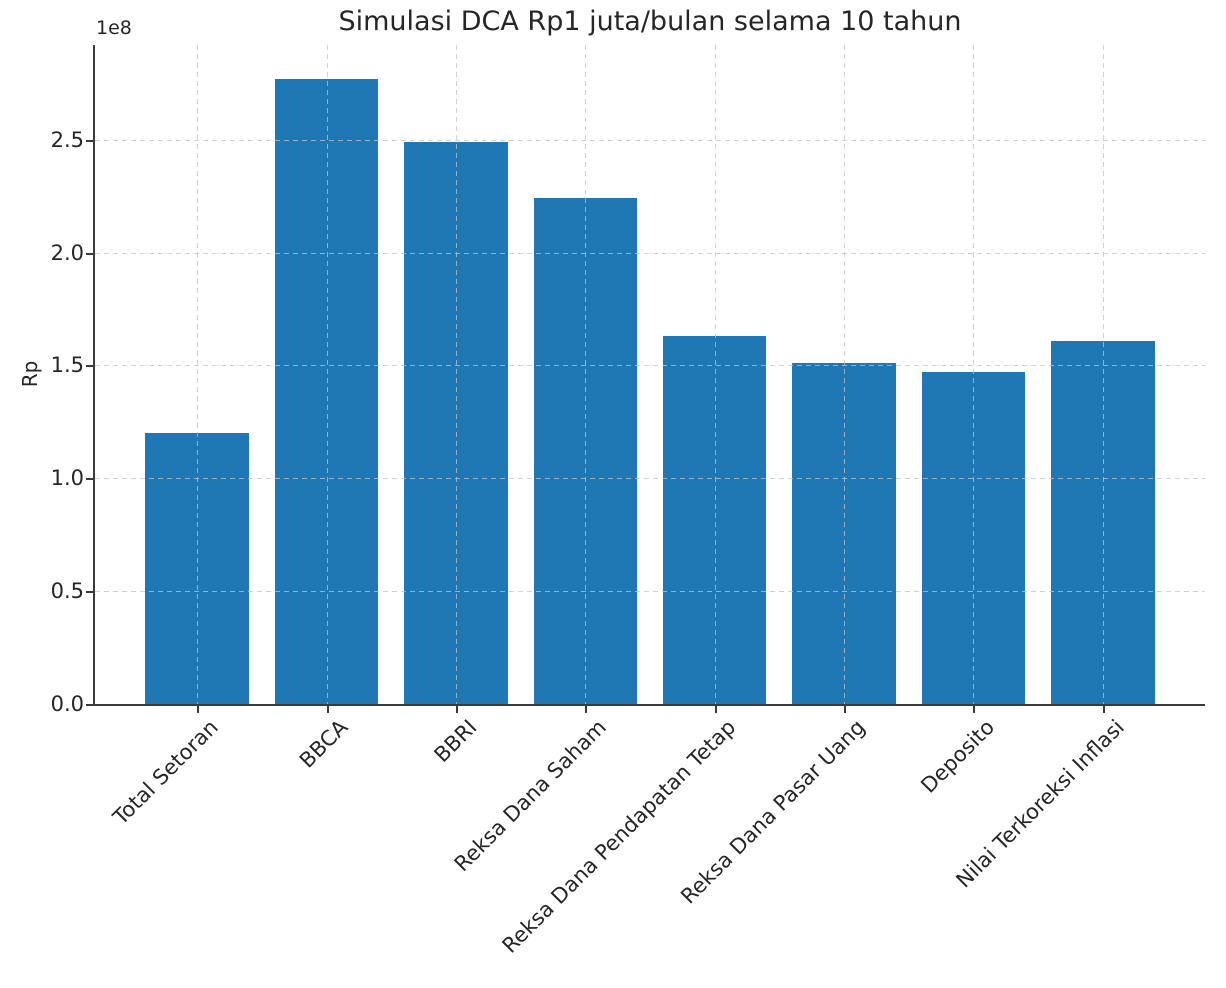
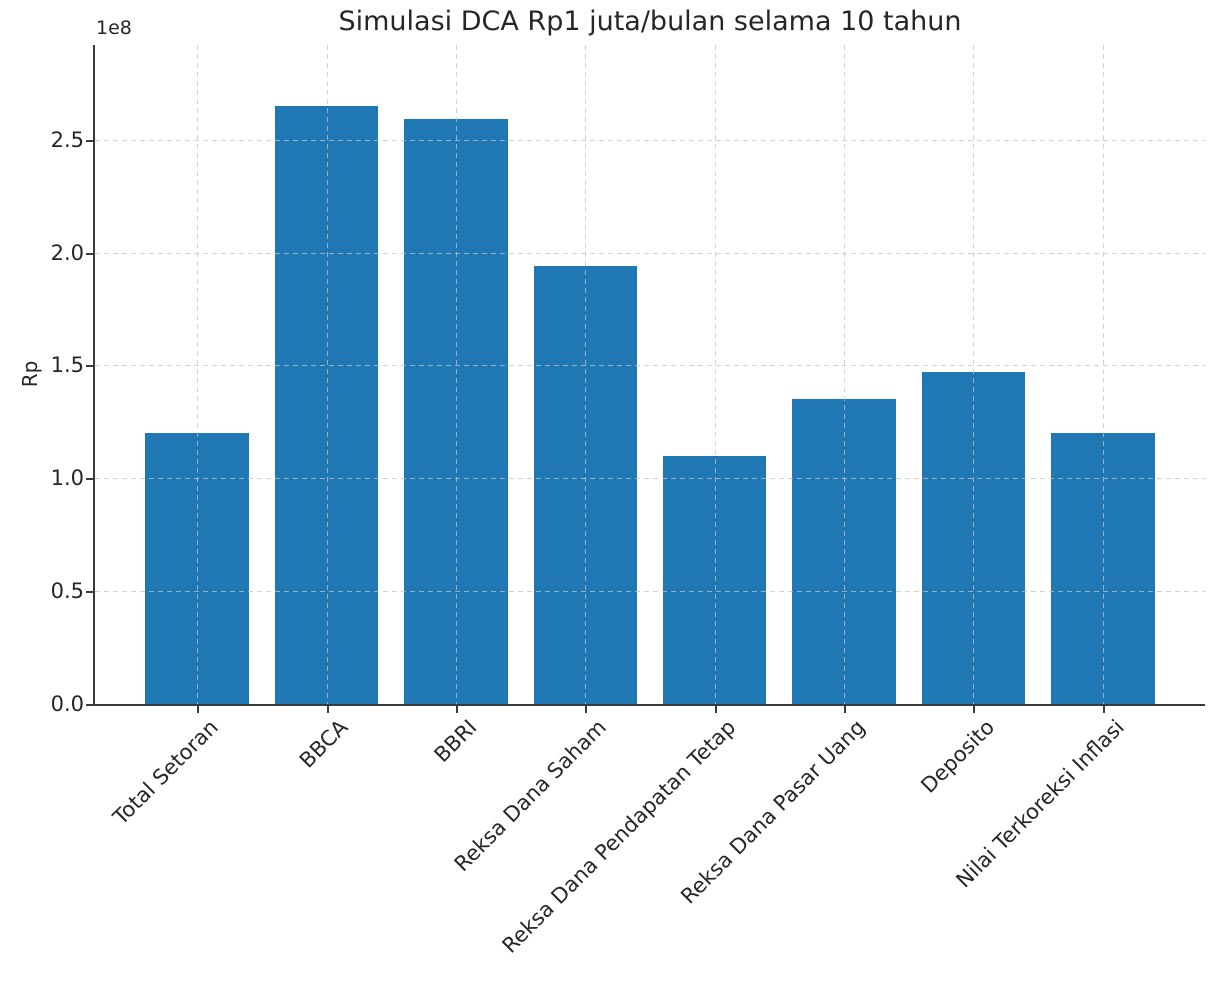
BBCA: 2.77 -> 2.65
BBRI: 2.49 -> 2.59
Reksa Dana Saham: 2.24 -> 1.94
Reksa Dana Pendapatan Tetap: 1.63 -> 1.10
Reksa Dana Pasar Uang: 1.51 -> 1.35
Nilai Terkoreksi Inflasi: 1.61 -> 1.20
